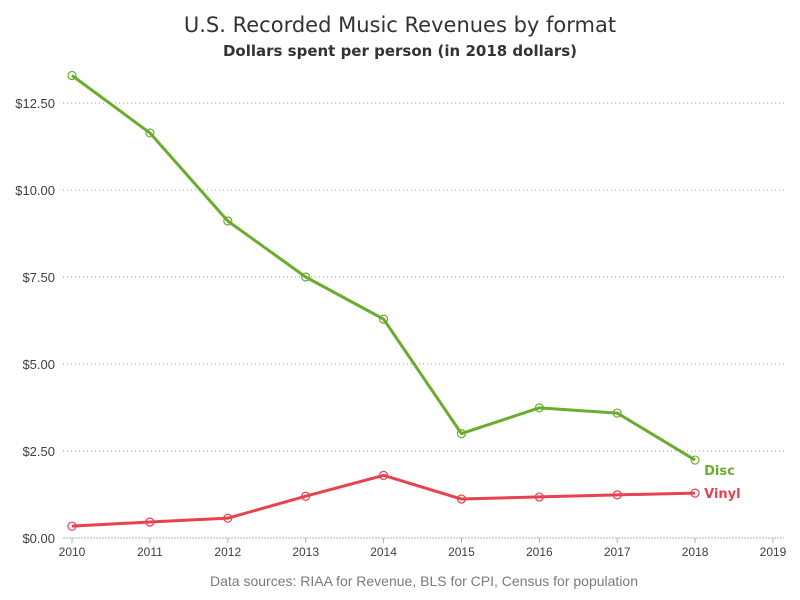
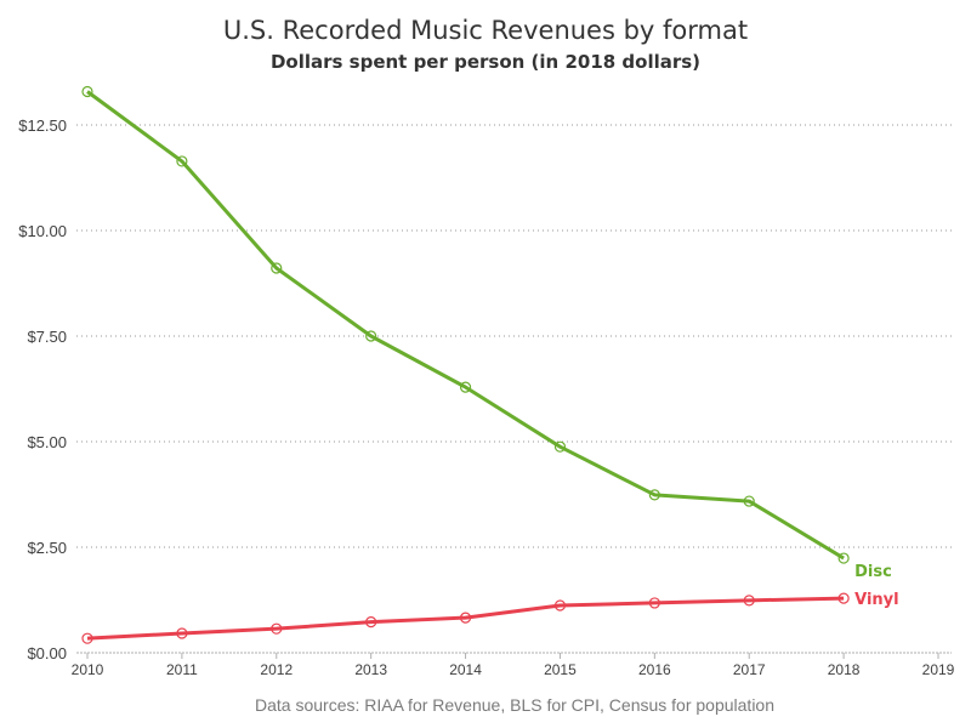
Vinyl/2013: $1.2 -> $0.7
Vinyl/2014: $1.8 -> $0.8
Disc/2015: $3.0 -> $4.9
